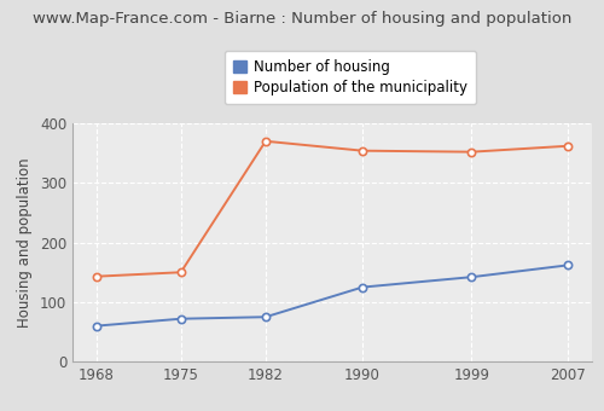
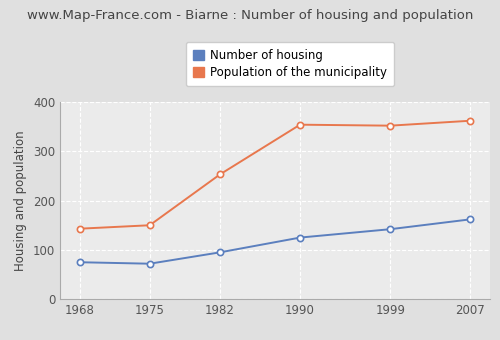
Number of housing/1968: 60 -> 75
Number of housing/1982: 75 -> 95
Population of the municipality/1982: 370 -> 253
